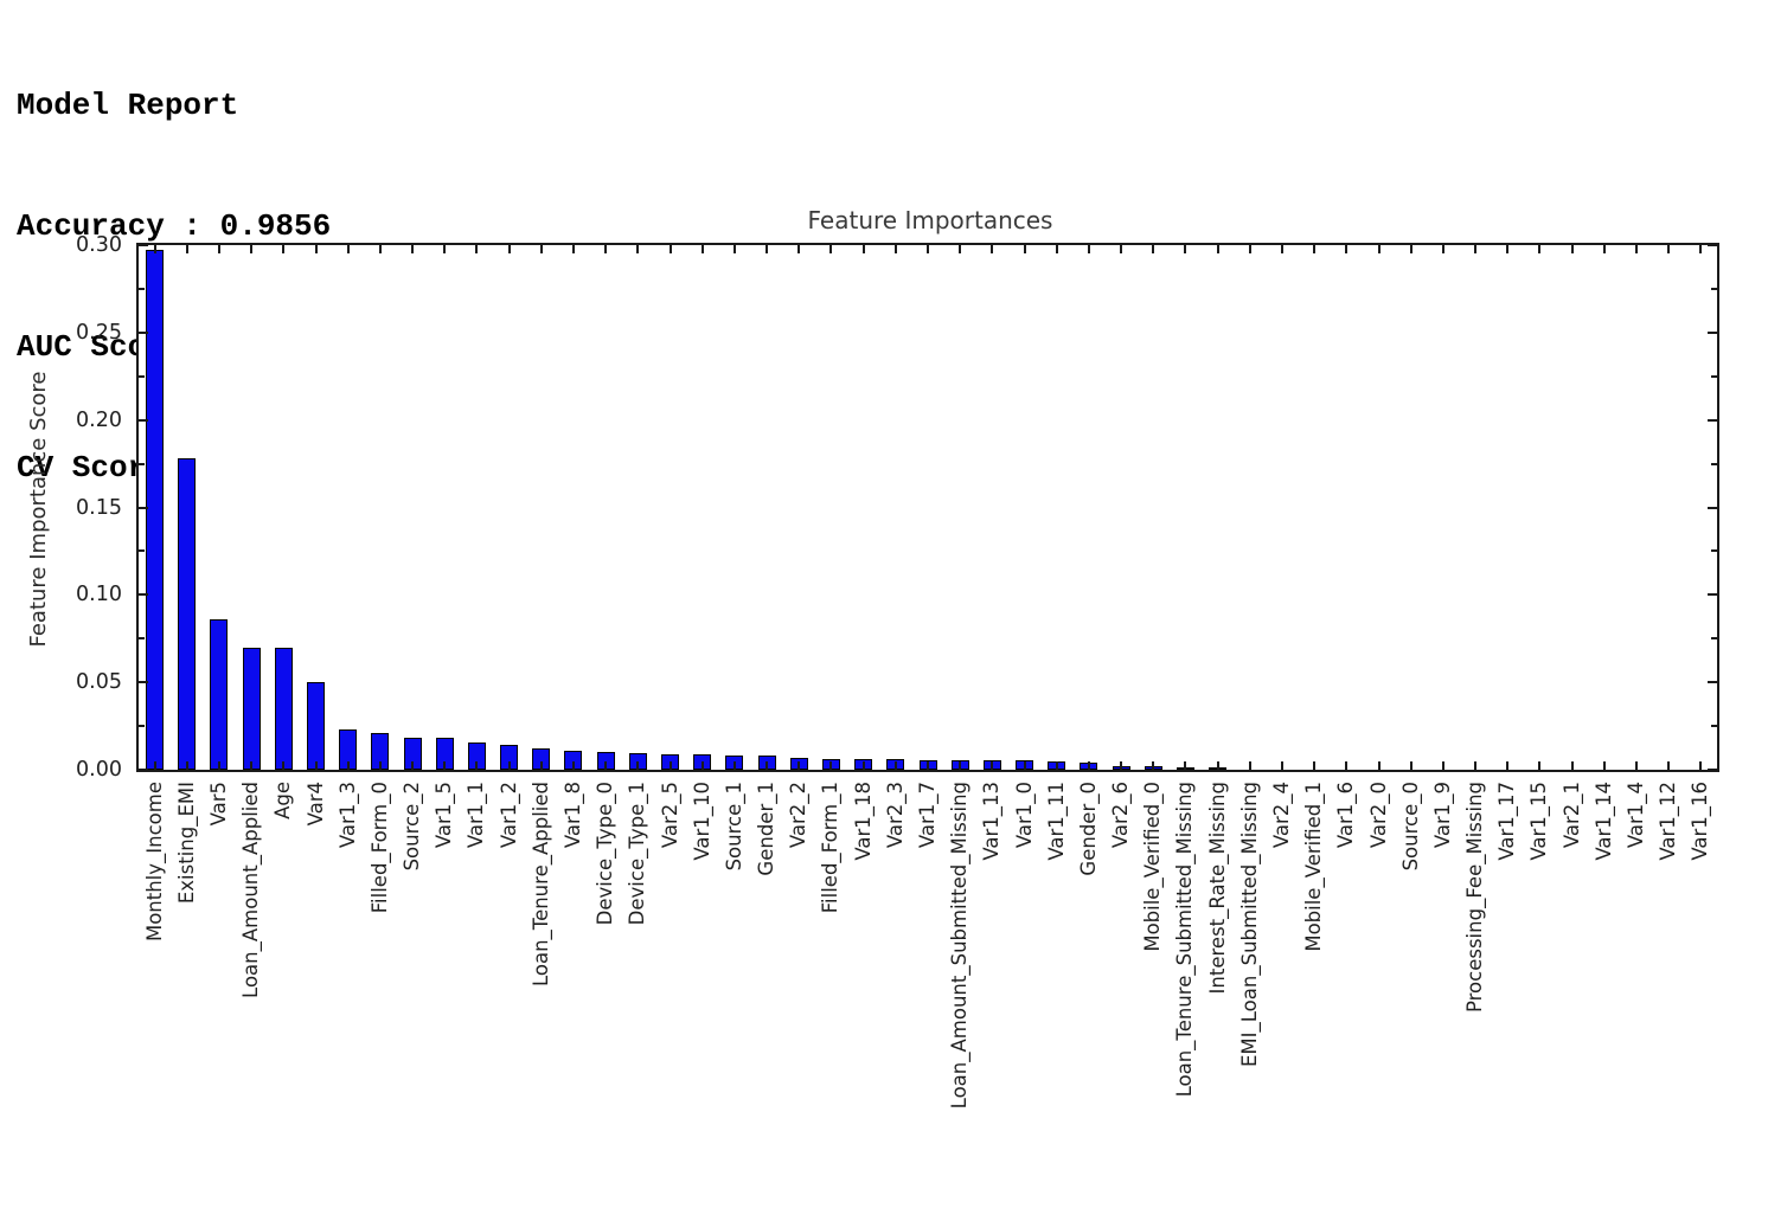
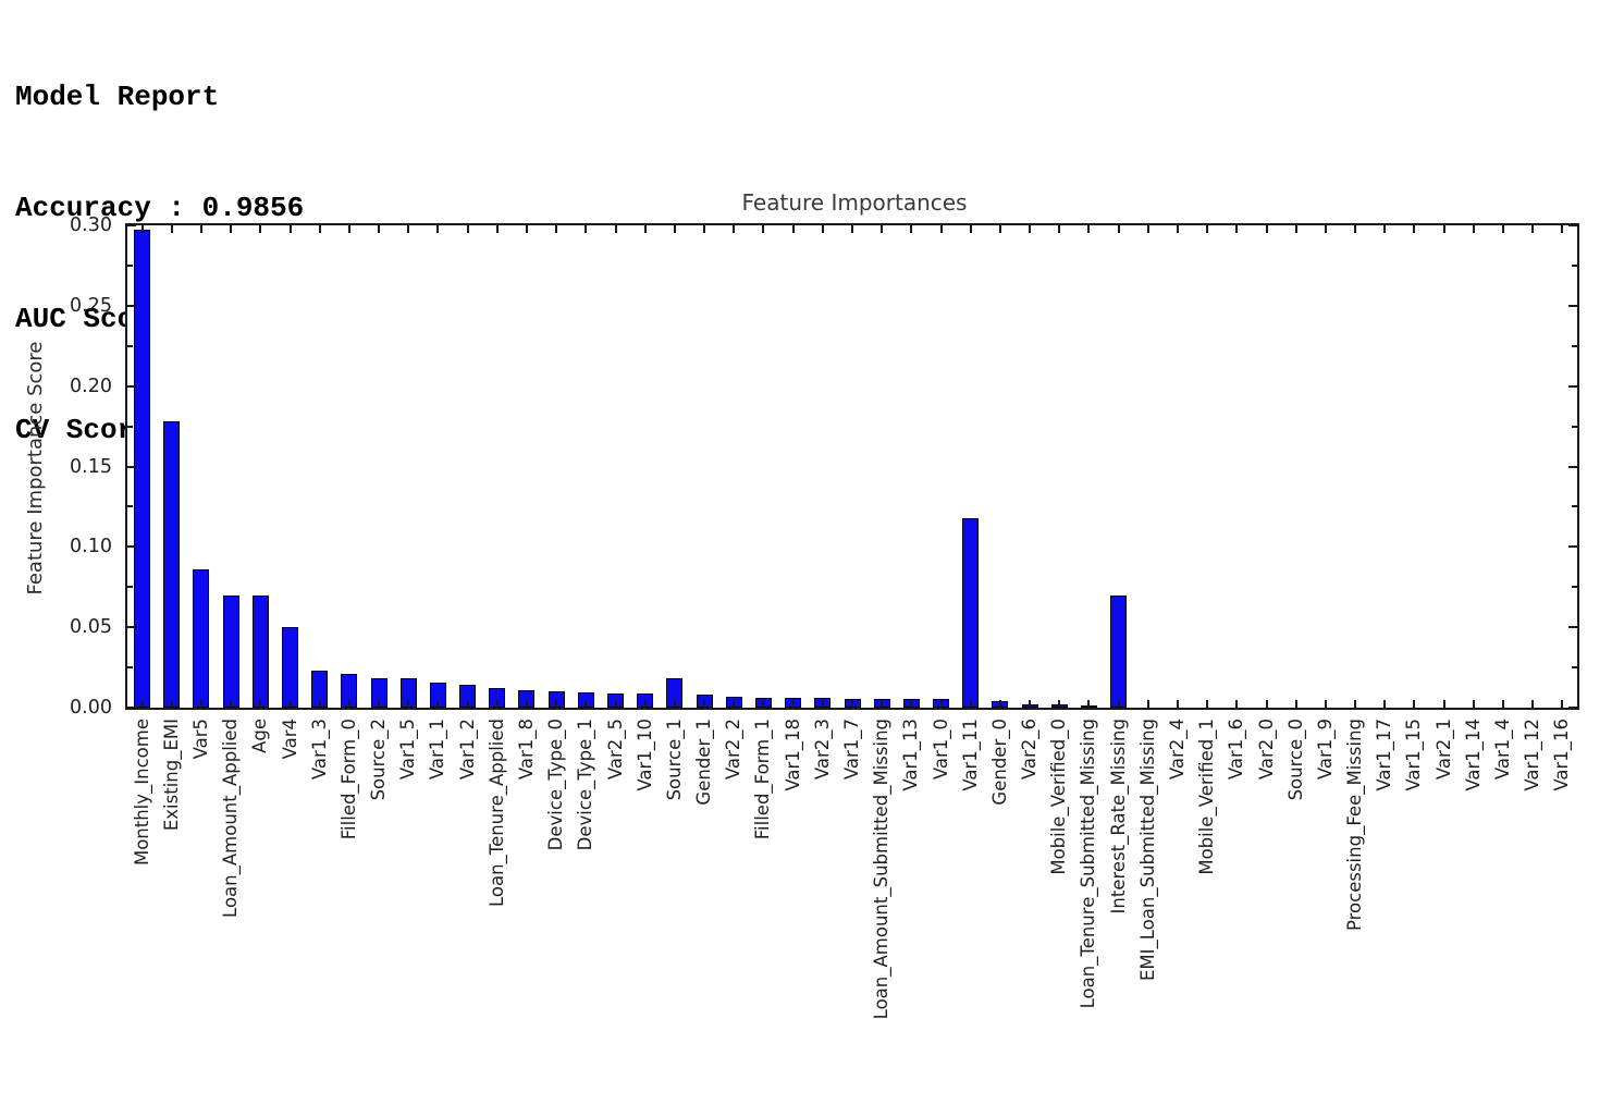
Source_1: 0.008 -> 0.018
Var1_11: 0.005 -> 0.118
Interest_Rate_Missing: 0.001 -> 0.070
